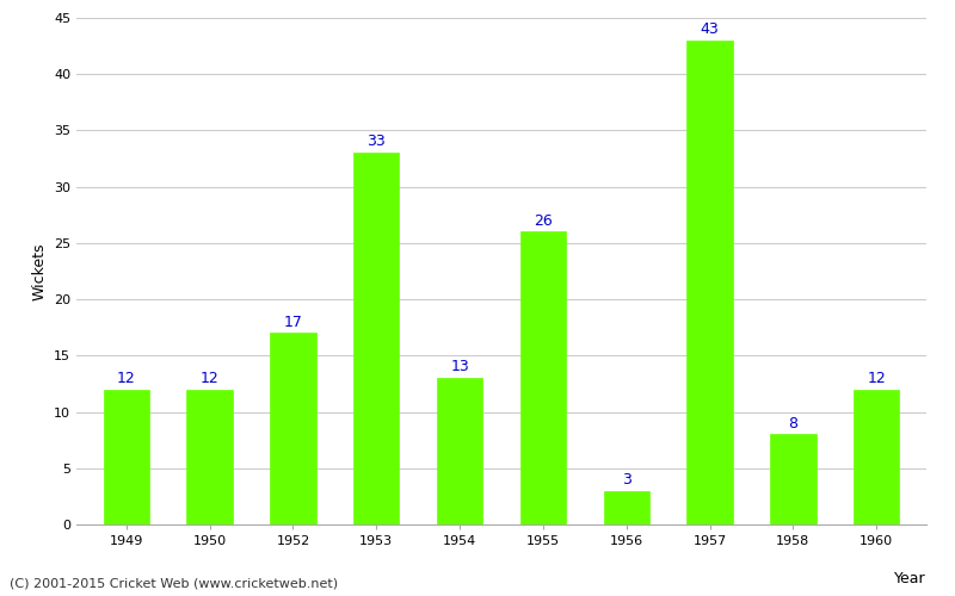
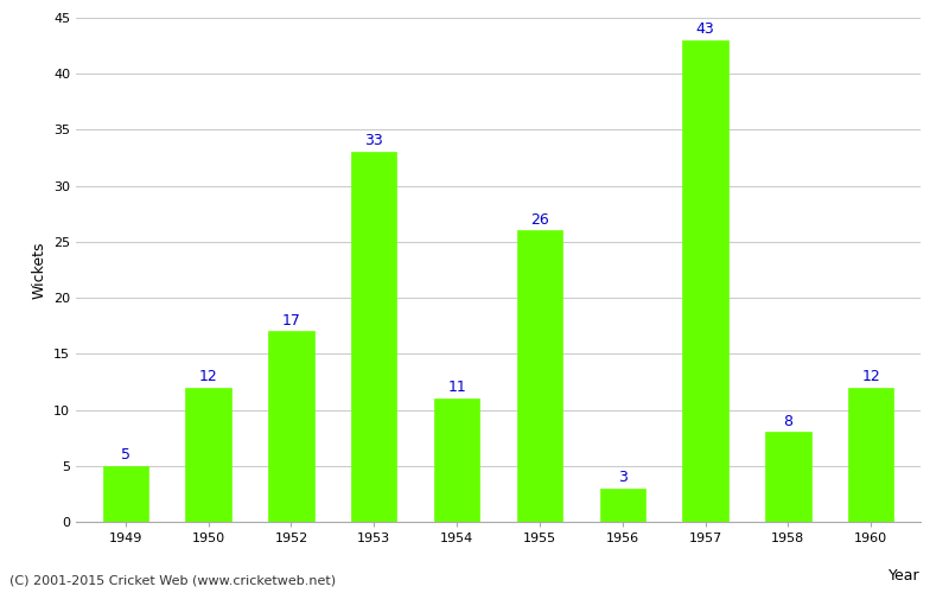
1949: 12 -> 5
1954: 13 -> 11
